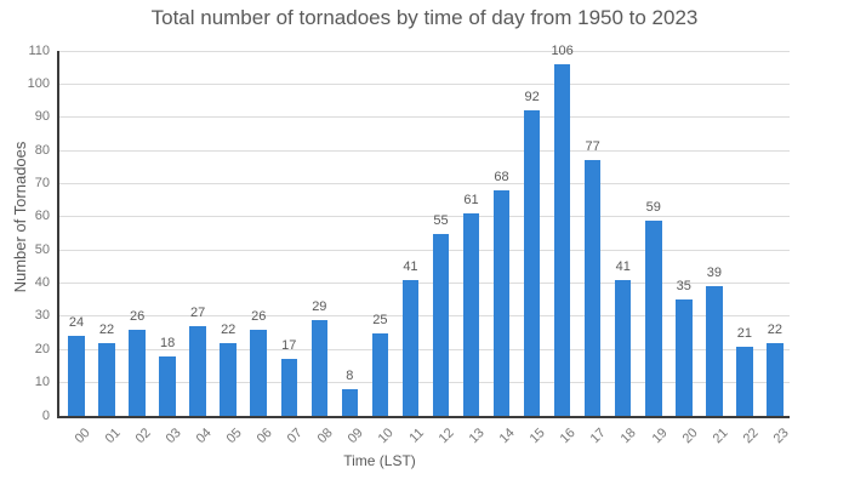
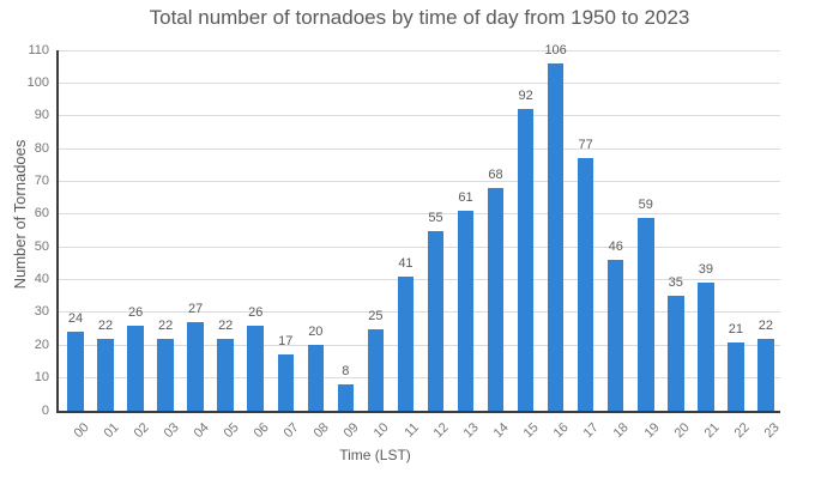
03: 18 -> 22
08: 29 -> 20
18: 41 -> 46
